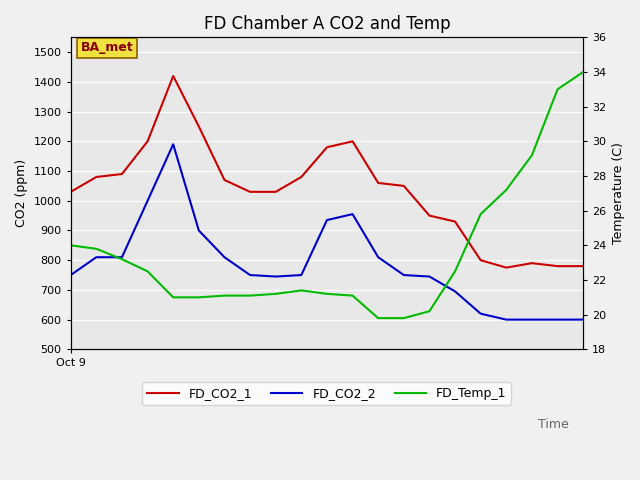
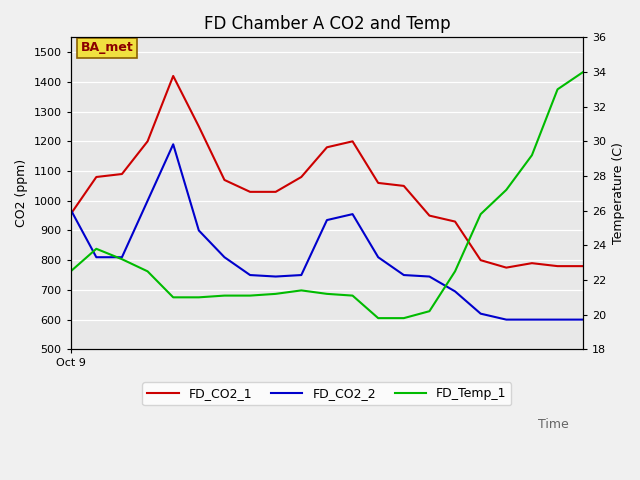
FD_CO2_1/Oct 9: 1030 -> 955
FD_CO2_2/Oct 9: 750 -> 970
FD_Temp_1/Oct 9: 24.0 -> 22.5
